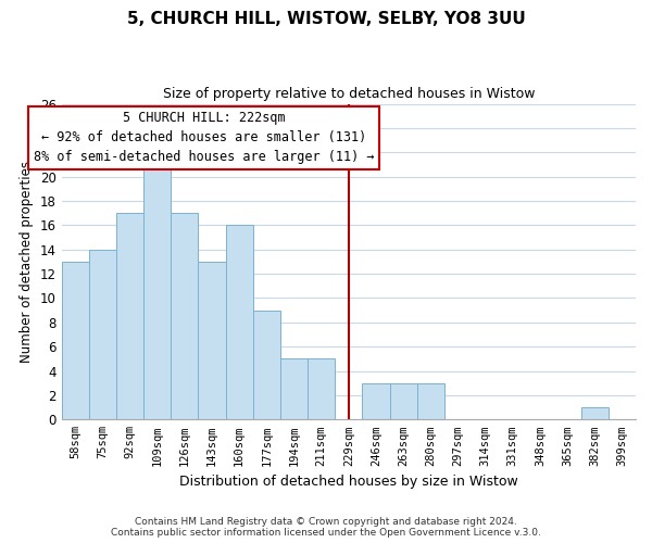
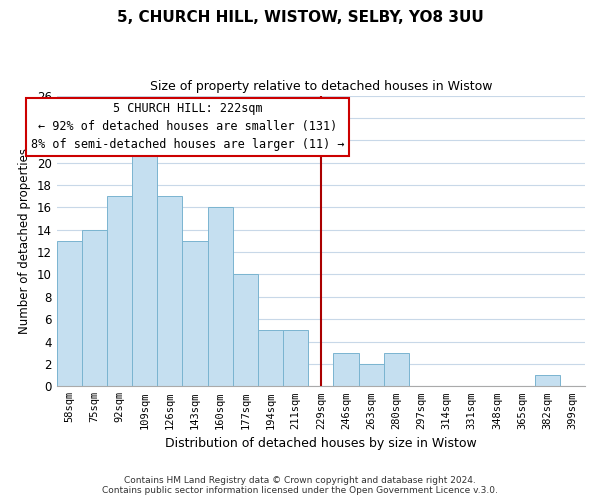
177sqm: 9 -> 10
263sqm: 3 -> 2
